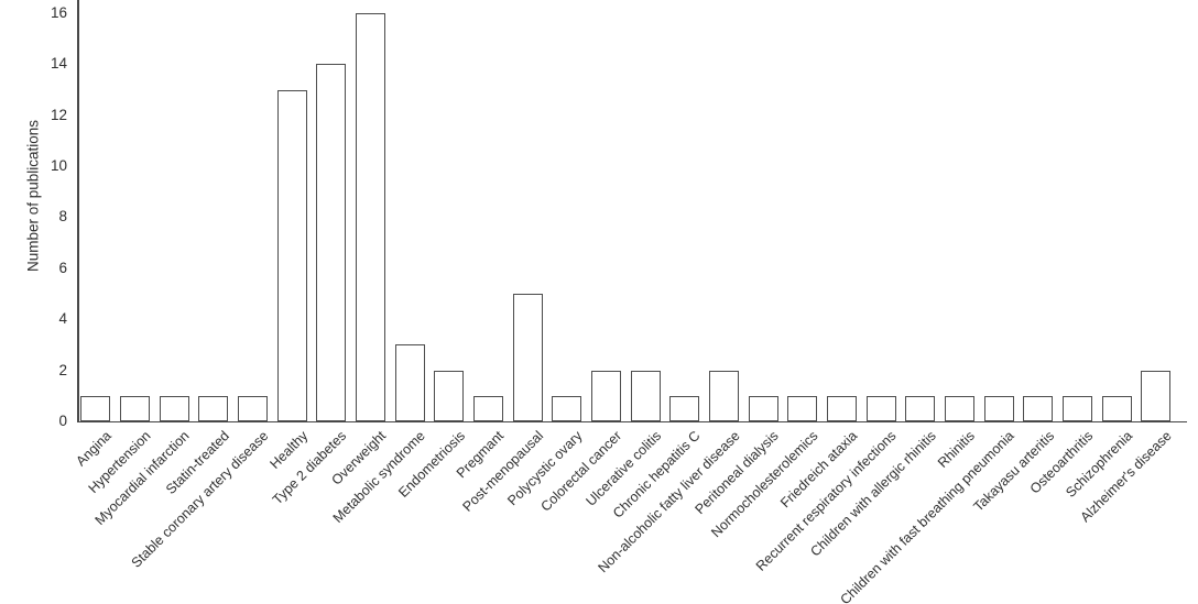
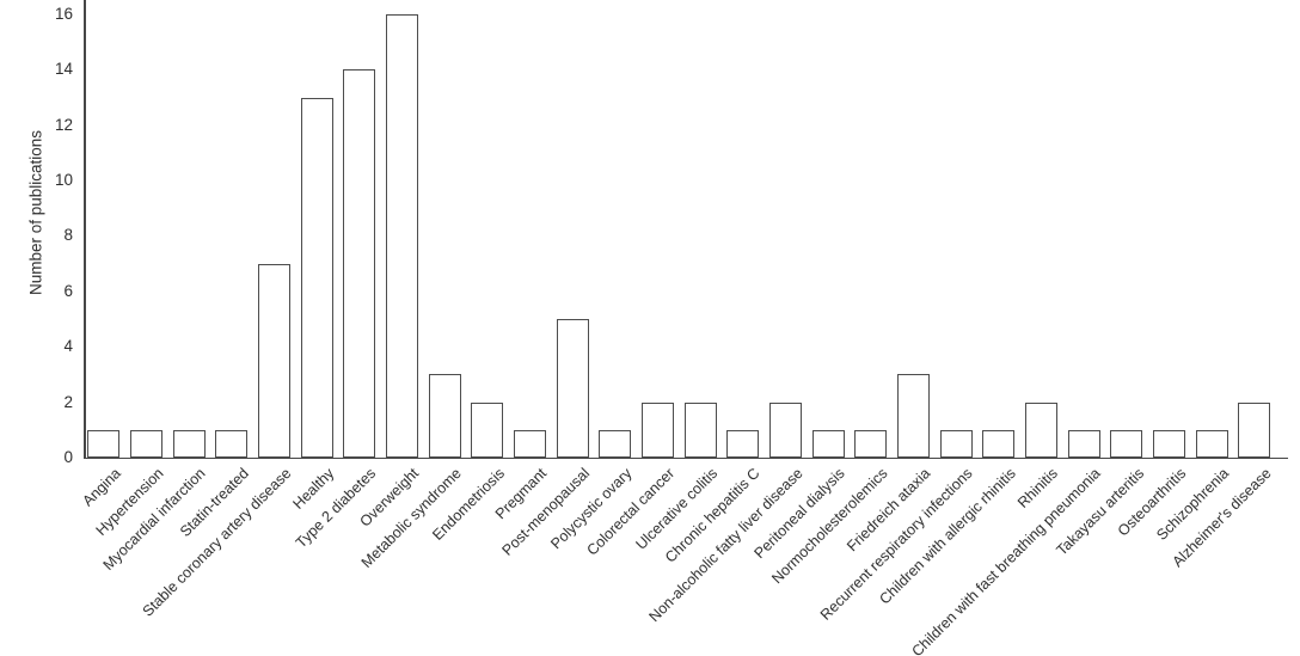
Stable coronary artery disease: 1 -> 7
Friedreich ataxia: 1 -> 3
Rhinitis: 1 -> 2
